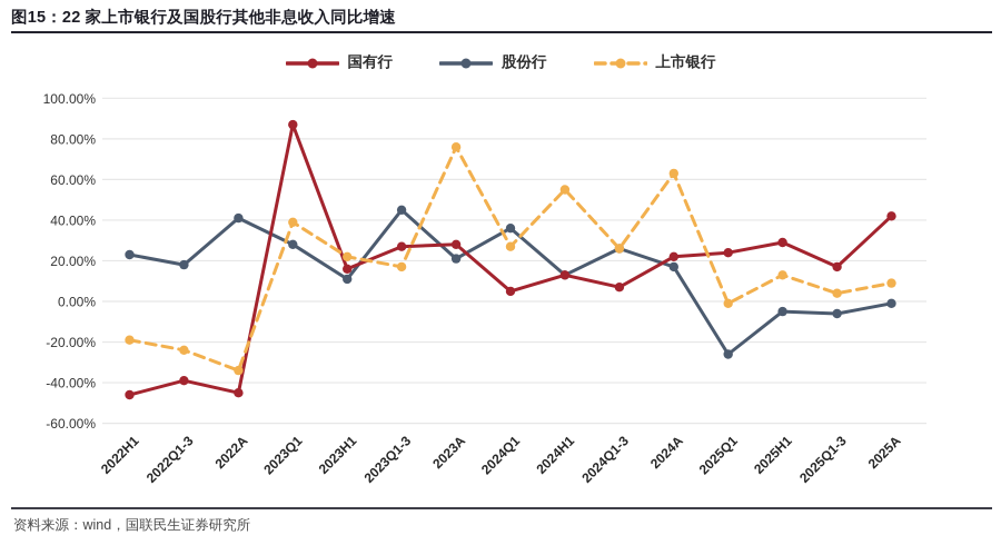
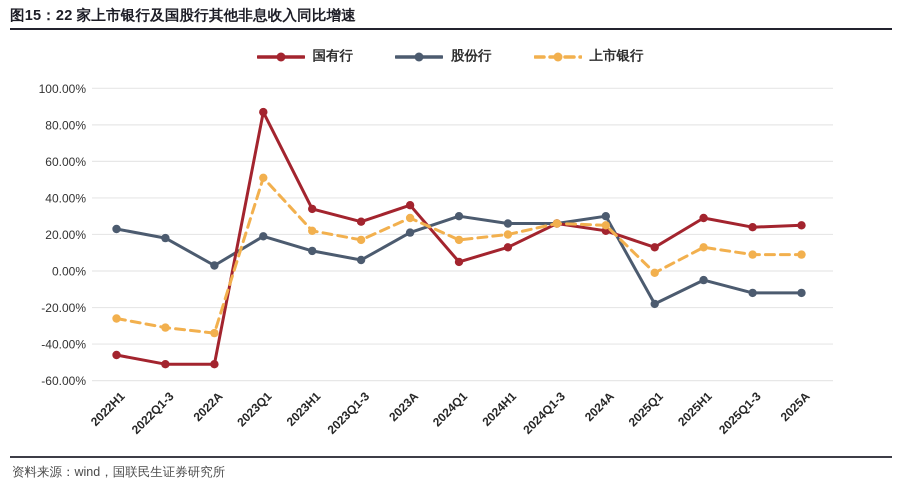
上市银行/2022H1: -19% -> -26%
国有行/2022Q1-3: -39% -> -51%
上市银行/2022Q1-3: -24% -> -31%
国有行/2022A: -45% -> -51%
股份行/2022A: 41% -> 3%
股份行/2023Q1: 28% -> 19%
上市银行/2023Q1: 39% -> 51%
国有行/2023H1: 16% -> 34%
股份行/2023Q1-3: 45% -> 6%
国有行/2023A: 28% -> 36%
上市银行/2023A: 76% -> 29%
股份行/2024Q1: 36% -> 30%
上市银行/2024Q1: 27% -> 17%
股份行/2024H1: 13% -> 26%
上市银行/2024H1: 55% -> 20%
国有行/2024Q1-3: 7% -> 26%
股份行/2024A: 17% -> 30%
上市银行/2024A: 63% -> 25%
国有行/2025Q1: 24% -> 13%
股份行/2025Q1: -26% -> -18%
国有行/2025Q1-3: 17% -> 24%
股份行/2025Q1-3: -6% -> -12%
上市银行/2025Q1-3: 4% -> 9%
国有行/2025A: 42% -> 25%
股份行/2025A: -1% -> -12%
